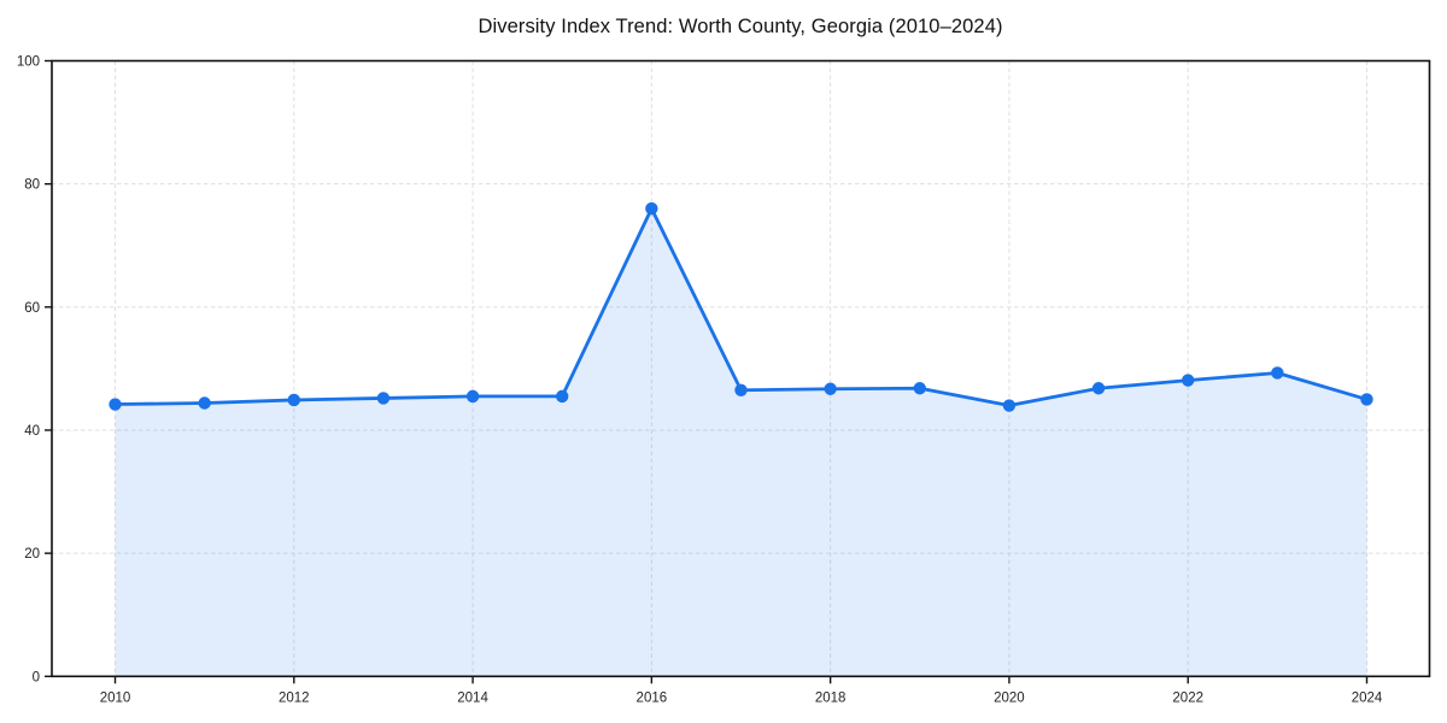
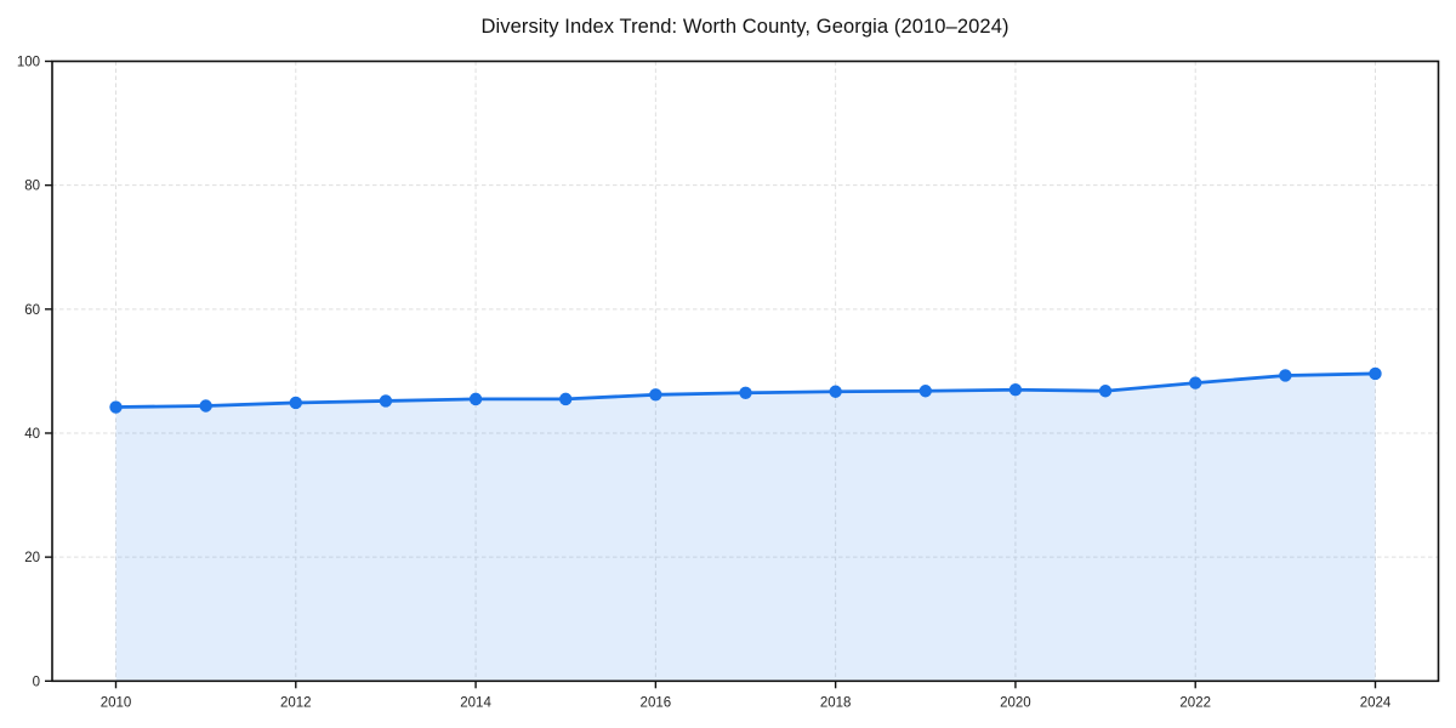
2016: 76 -> 46
2020: 44 -> 47
2024: 45 -> 50
